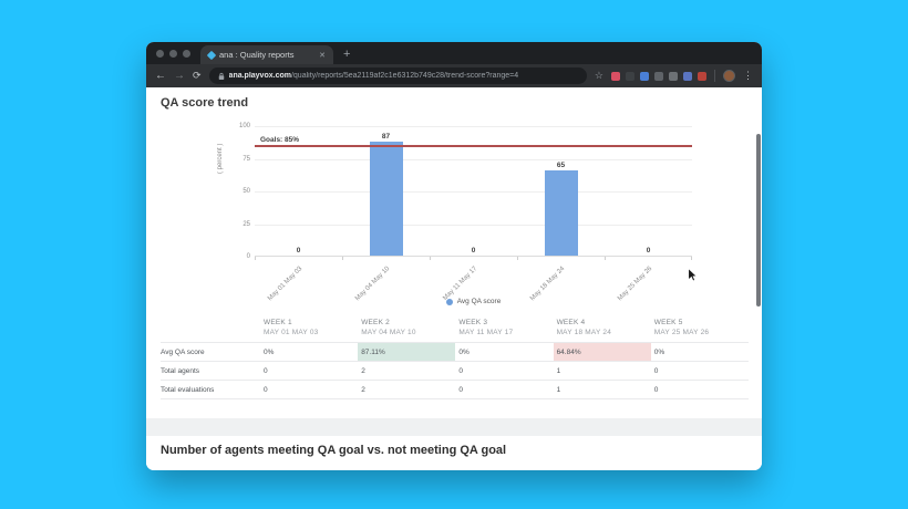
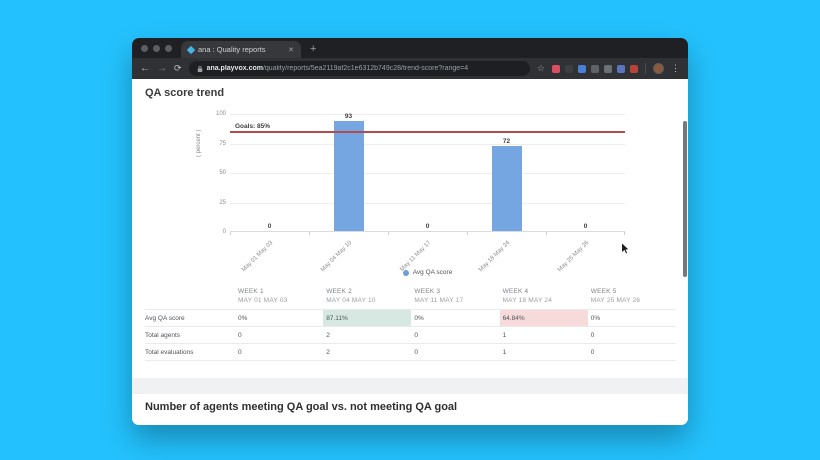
May 04 May 10: 87 -> 93
May 18 May 24: 65 -> 72
